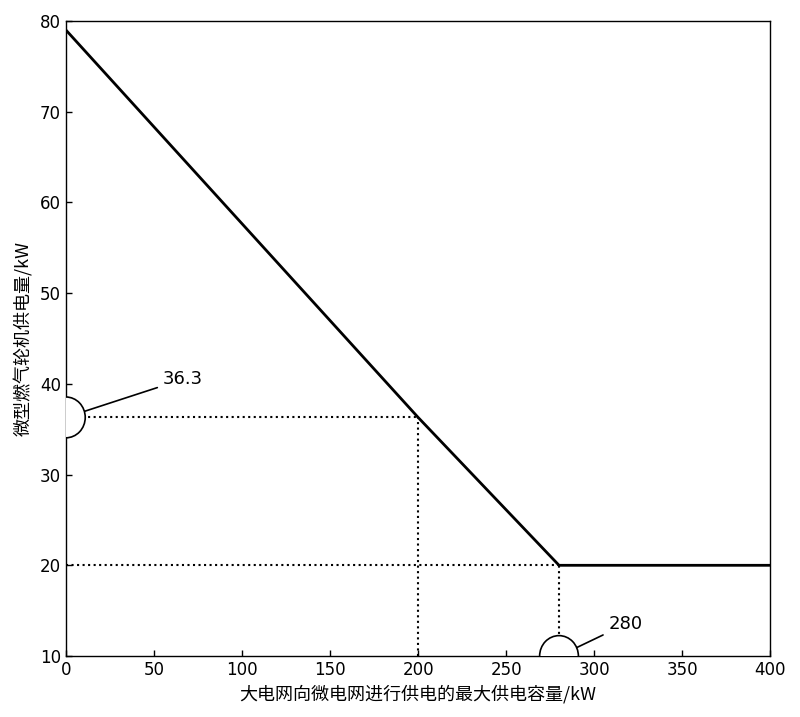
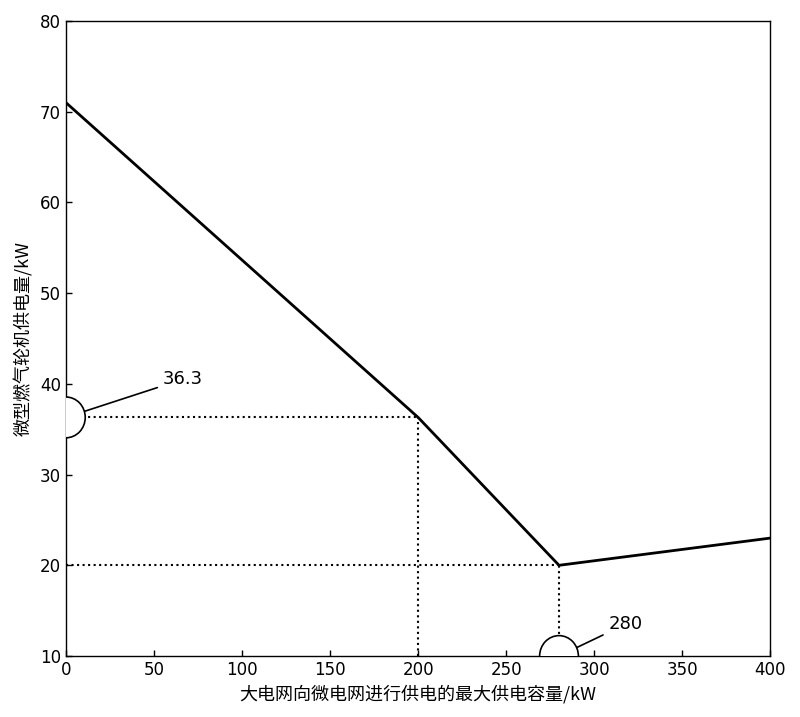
0: 79.0 -> 71.0
400: 20.0 -> 23.0
